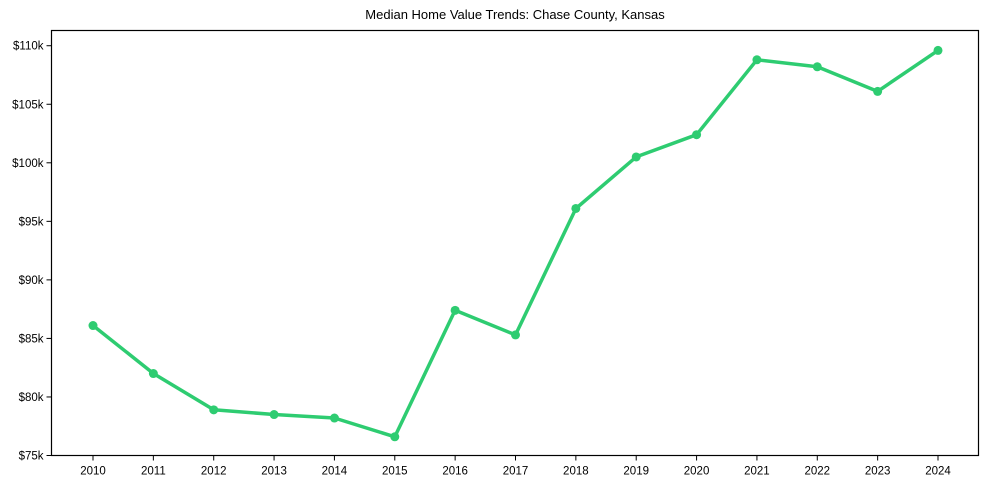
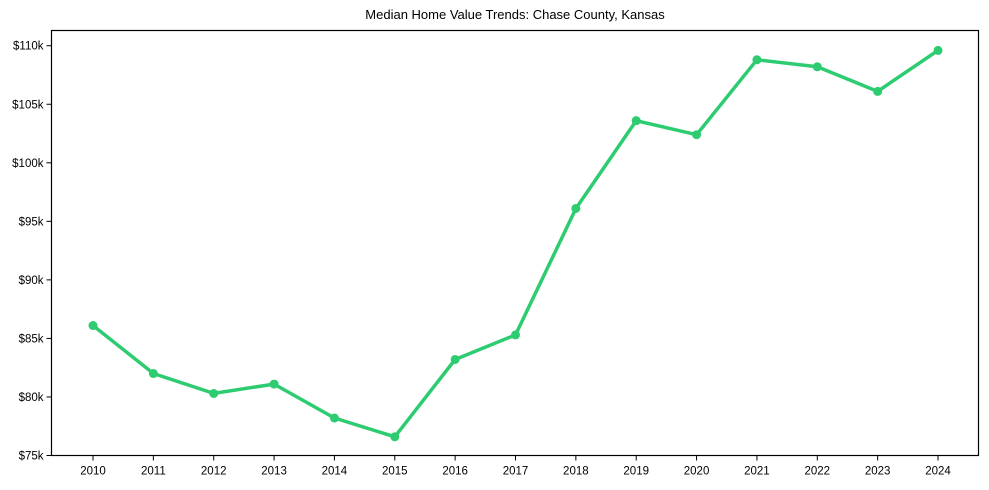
2012: $78.9k -> $80.3k
2013: $78.5k -> $81.1k
2016: $87.4k -> $83.2k
2019: $100.5k -> $103.6k
